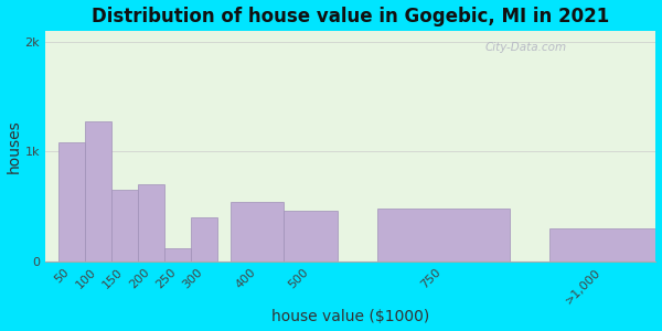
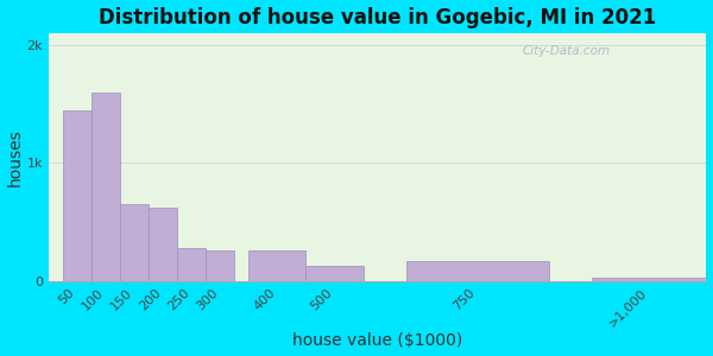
50: 1.08k -> 1.45k
100: 1.28k -> 1.60k
200: 0.70k -> 0.62k
250: 0.12k -> 0.28k
300: 0.40k -> 0.26k
400: 0.54k -> 0.26k
500: 0.46k -> 0.13k
750: 0.48k -> 0.17k
>1,000: 0.30k -> 0.03k
